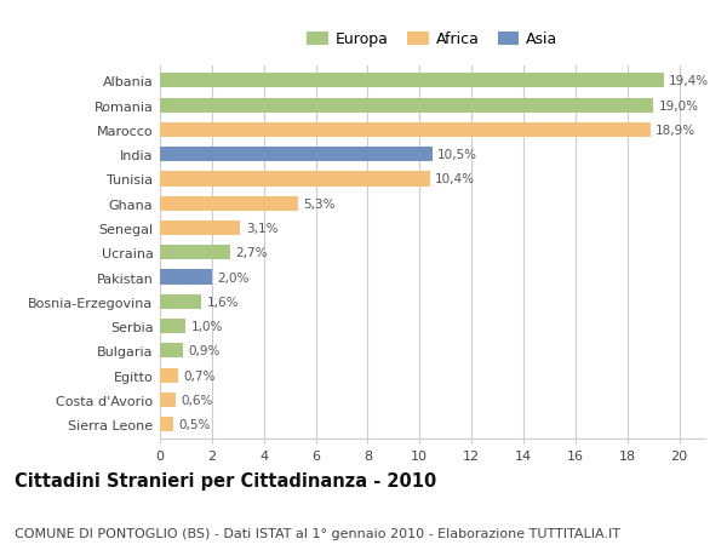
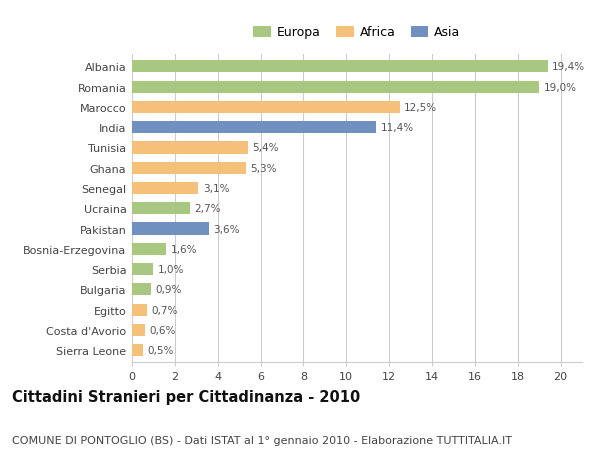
Marocco: 18,9% -> 12,5%
India: 10,5% -> 11,4%
Tunisia: 10,4% -> 5,4%
Pakistan: 2,0% -> 3,6%
